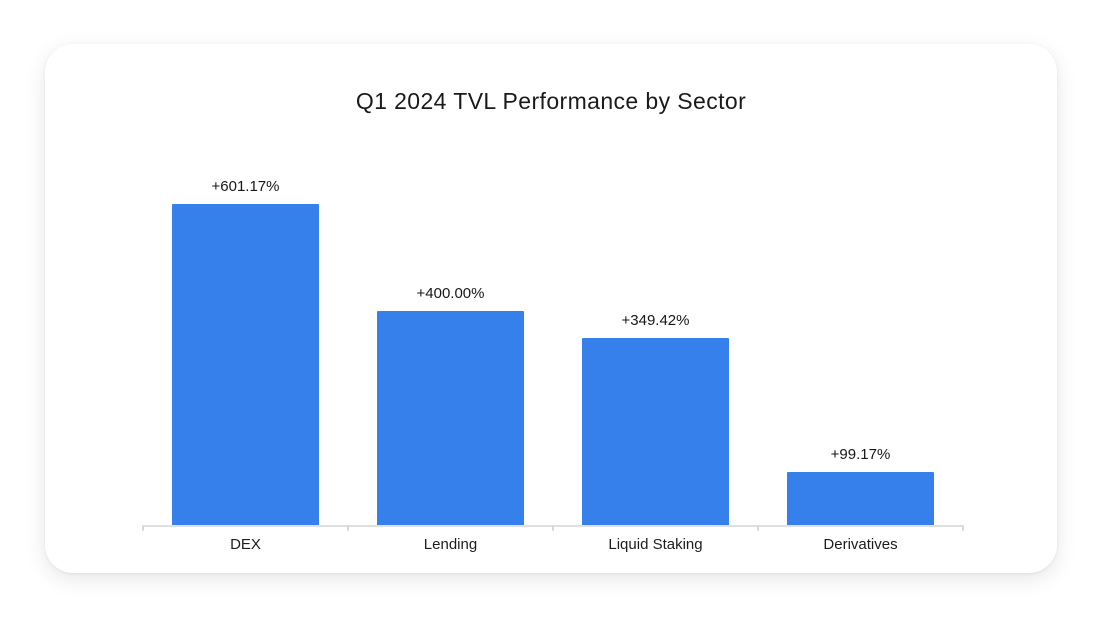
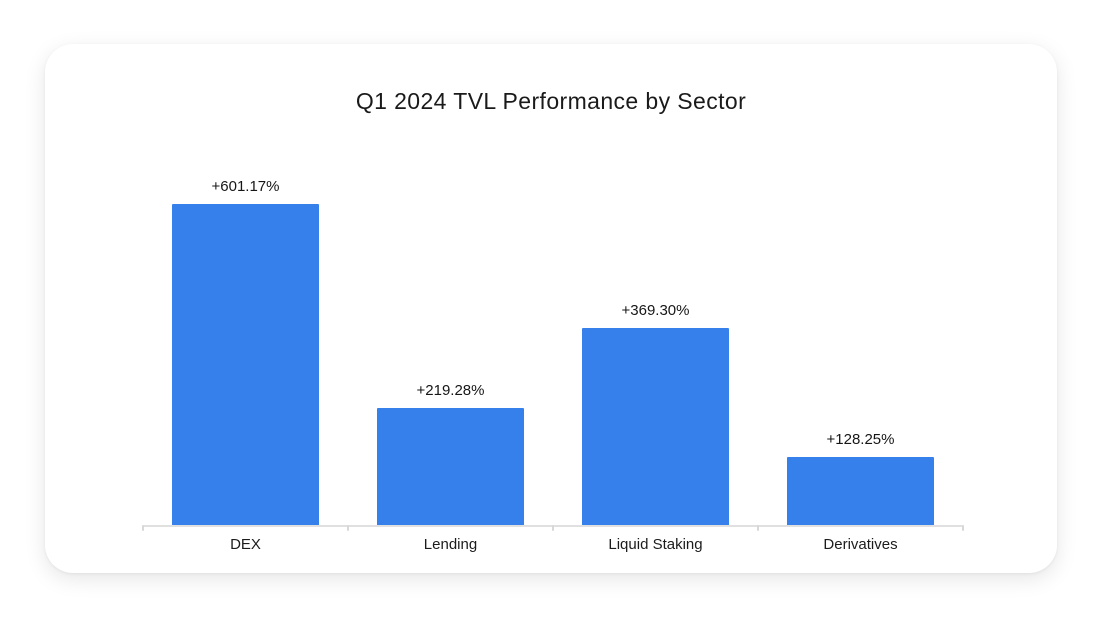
Lending: +400.00% -> +219.28%
Liquid Staking: +349.42% -> +369.30%
Derivatives: +99.17% -> +128.25%
